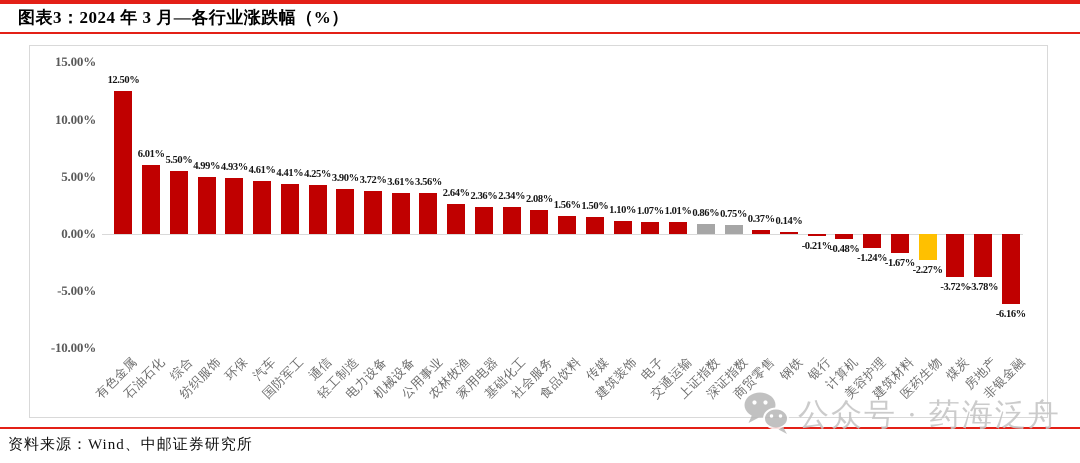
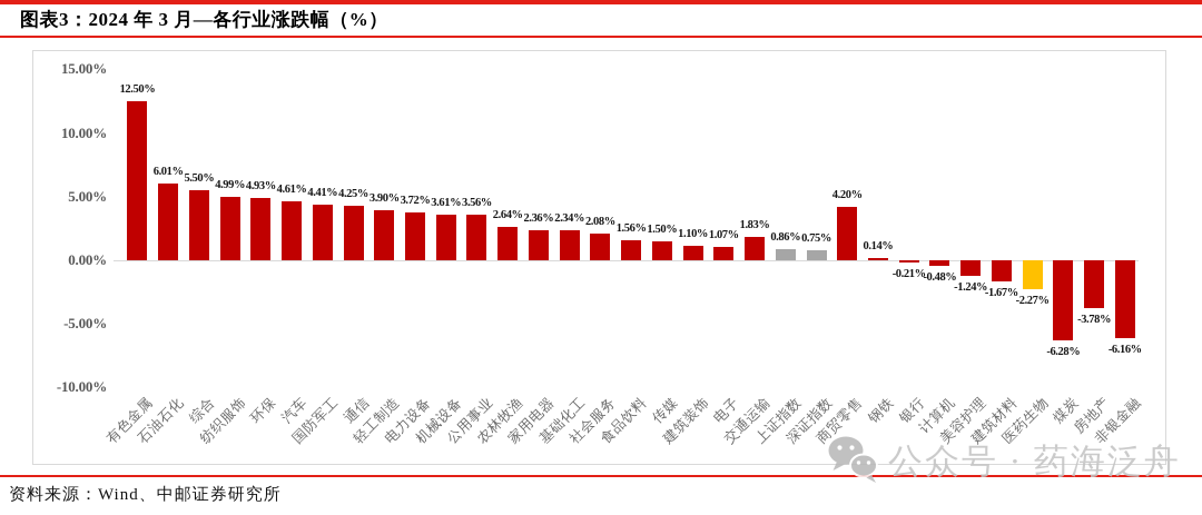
交通运输: 1.01% -> 1.83%
商贸零售: 0.37% -> 4.20%
煤炭: -3.72% -> -6.28%
